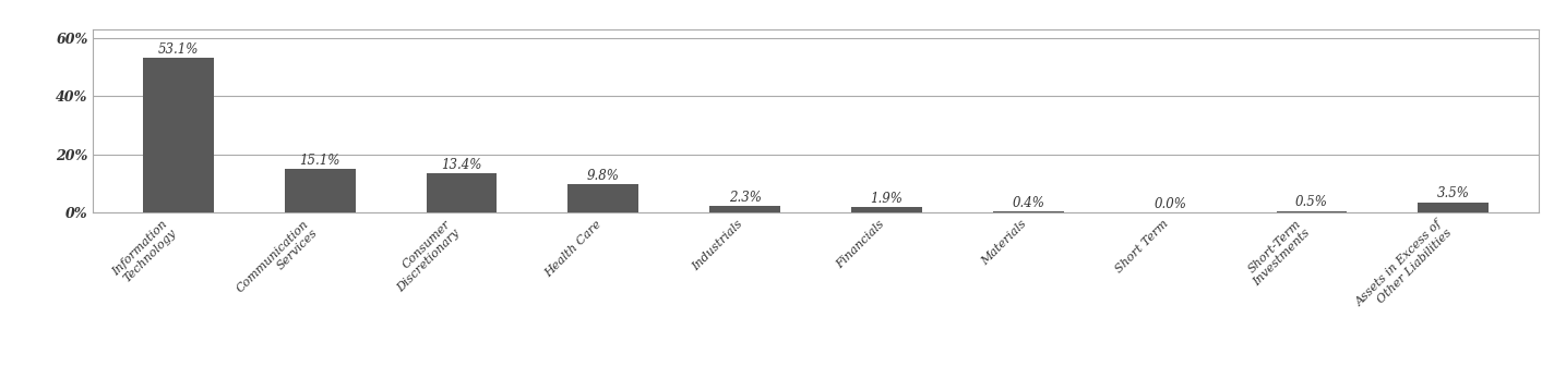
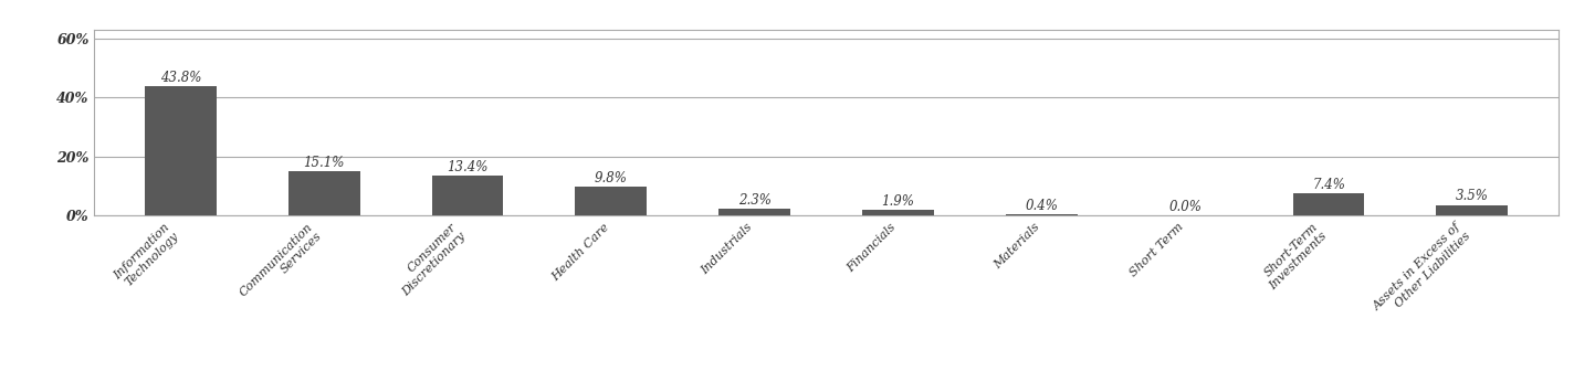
Information Technology: 53.1% -> 43.8%
Short-Term Investments: 0.5% -> 7.4%
